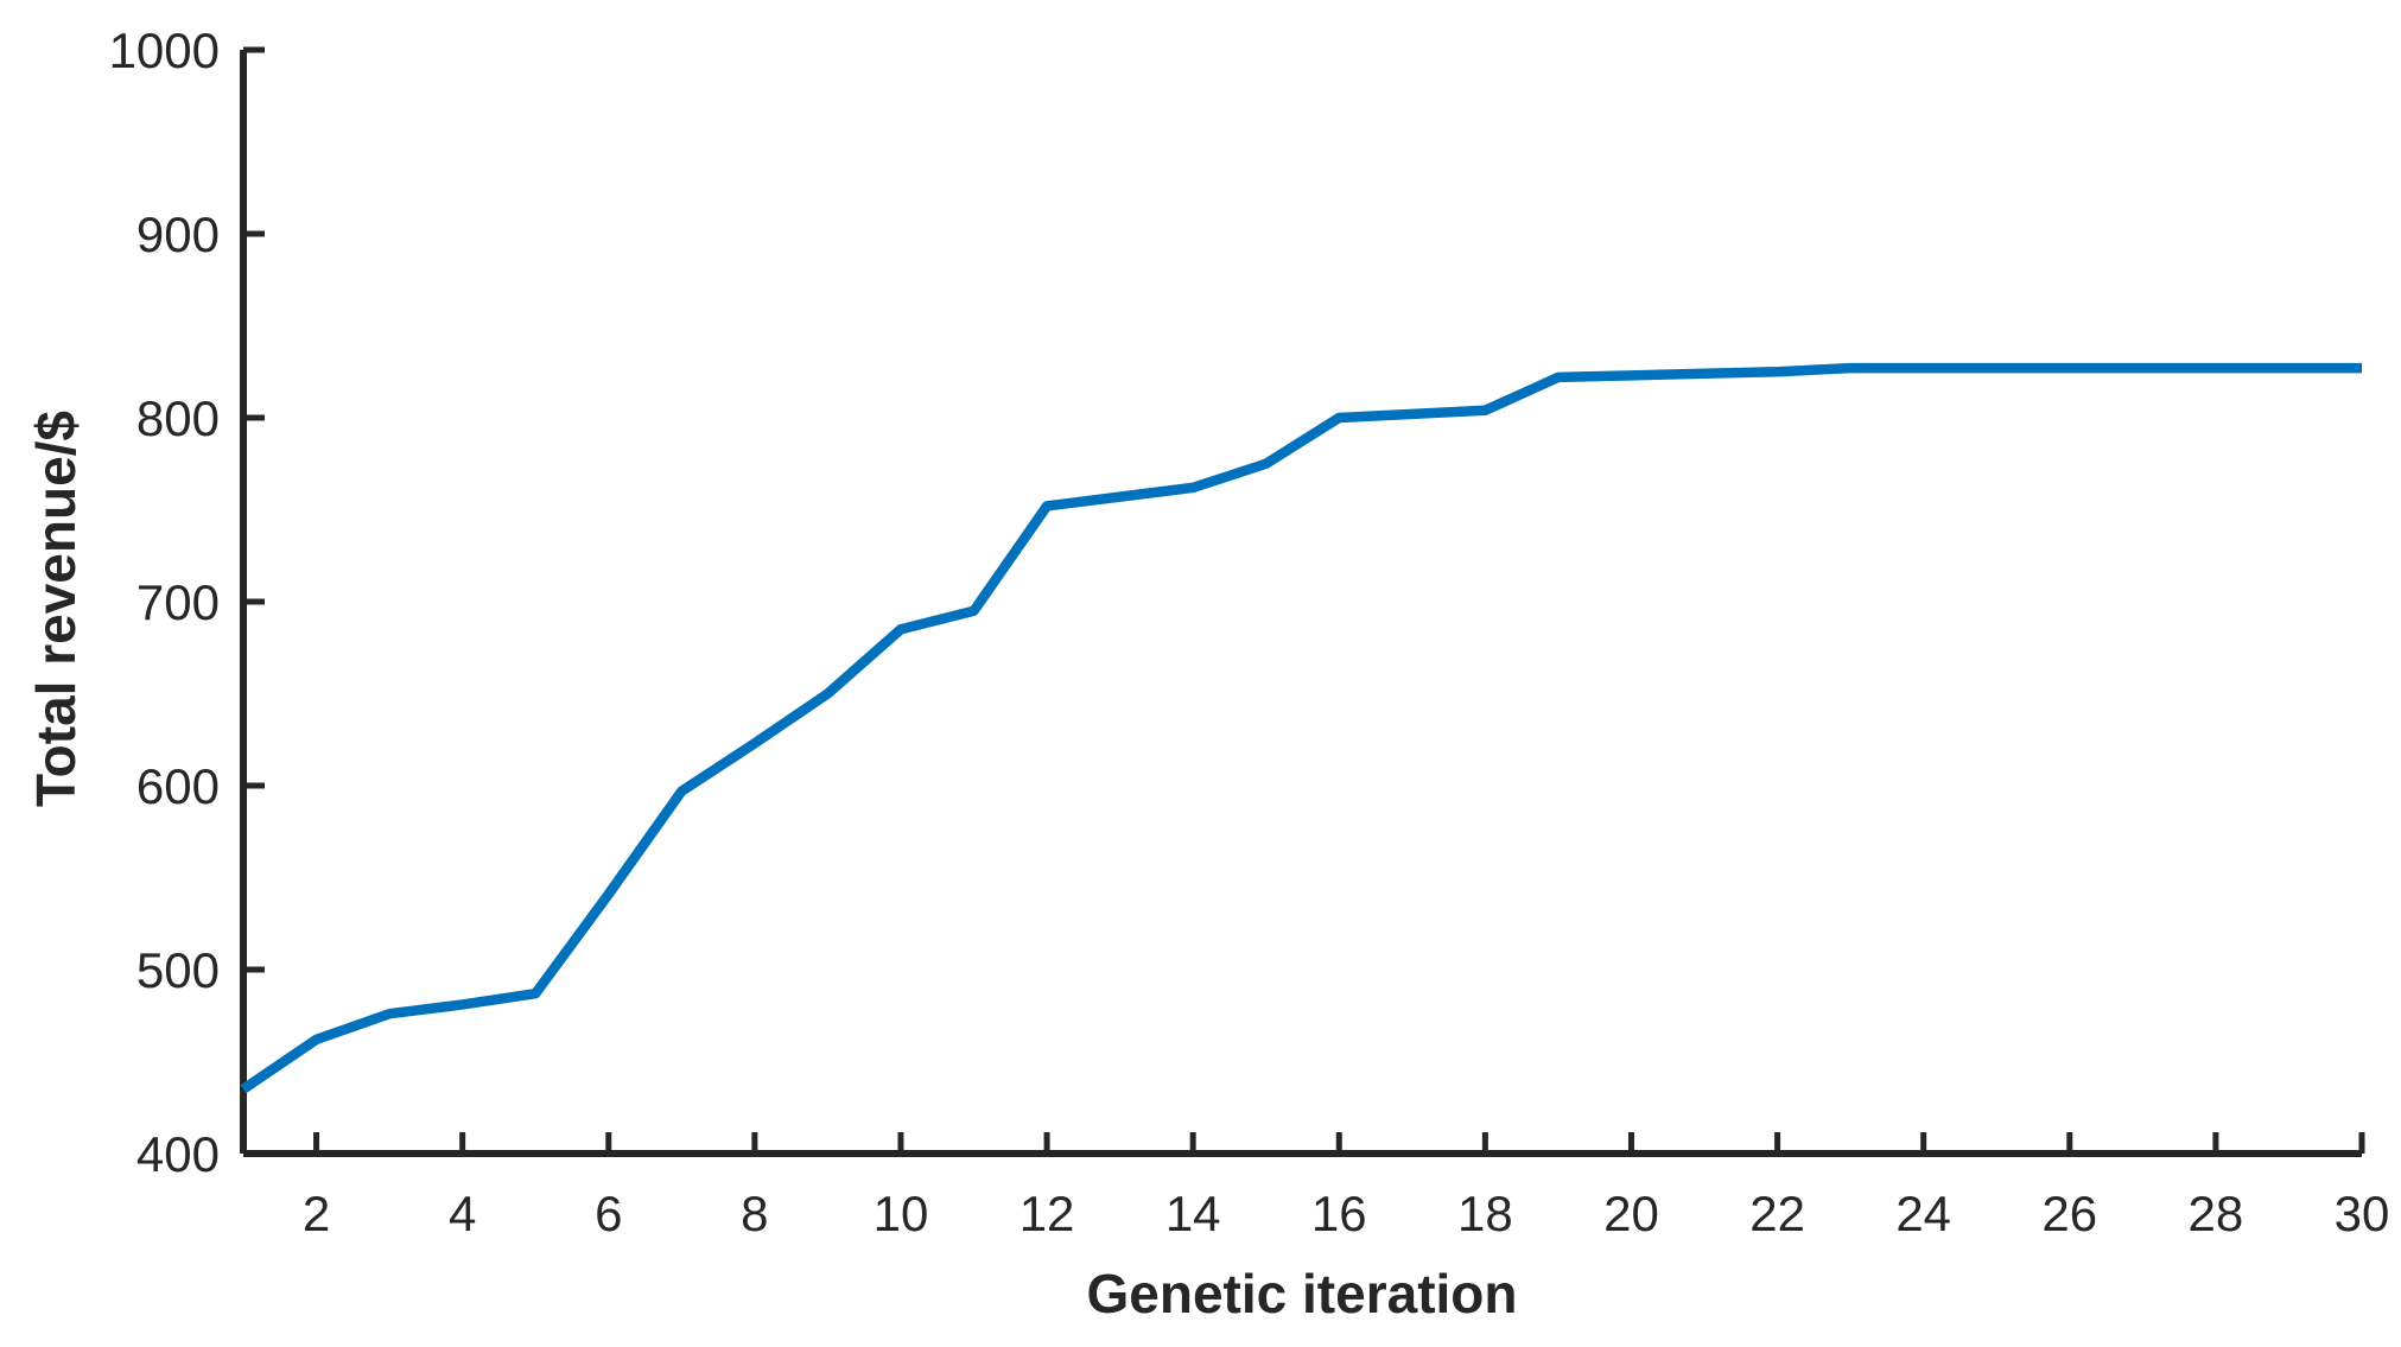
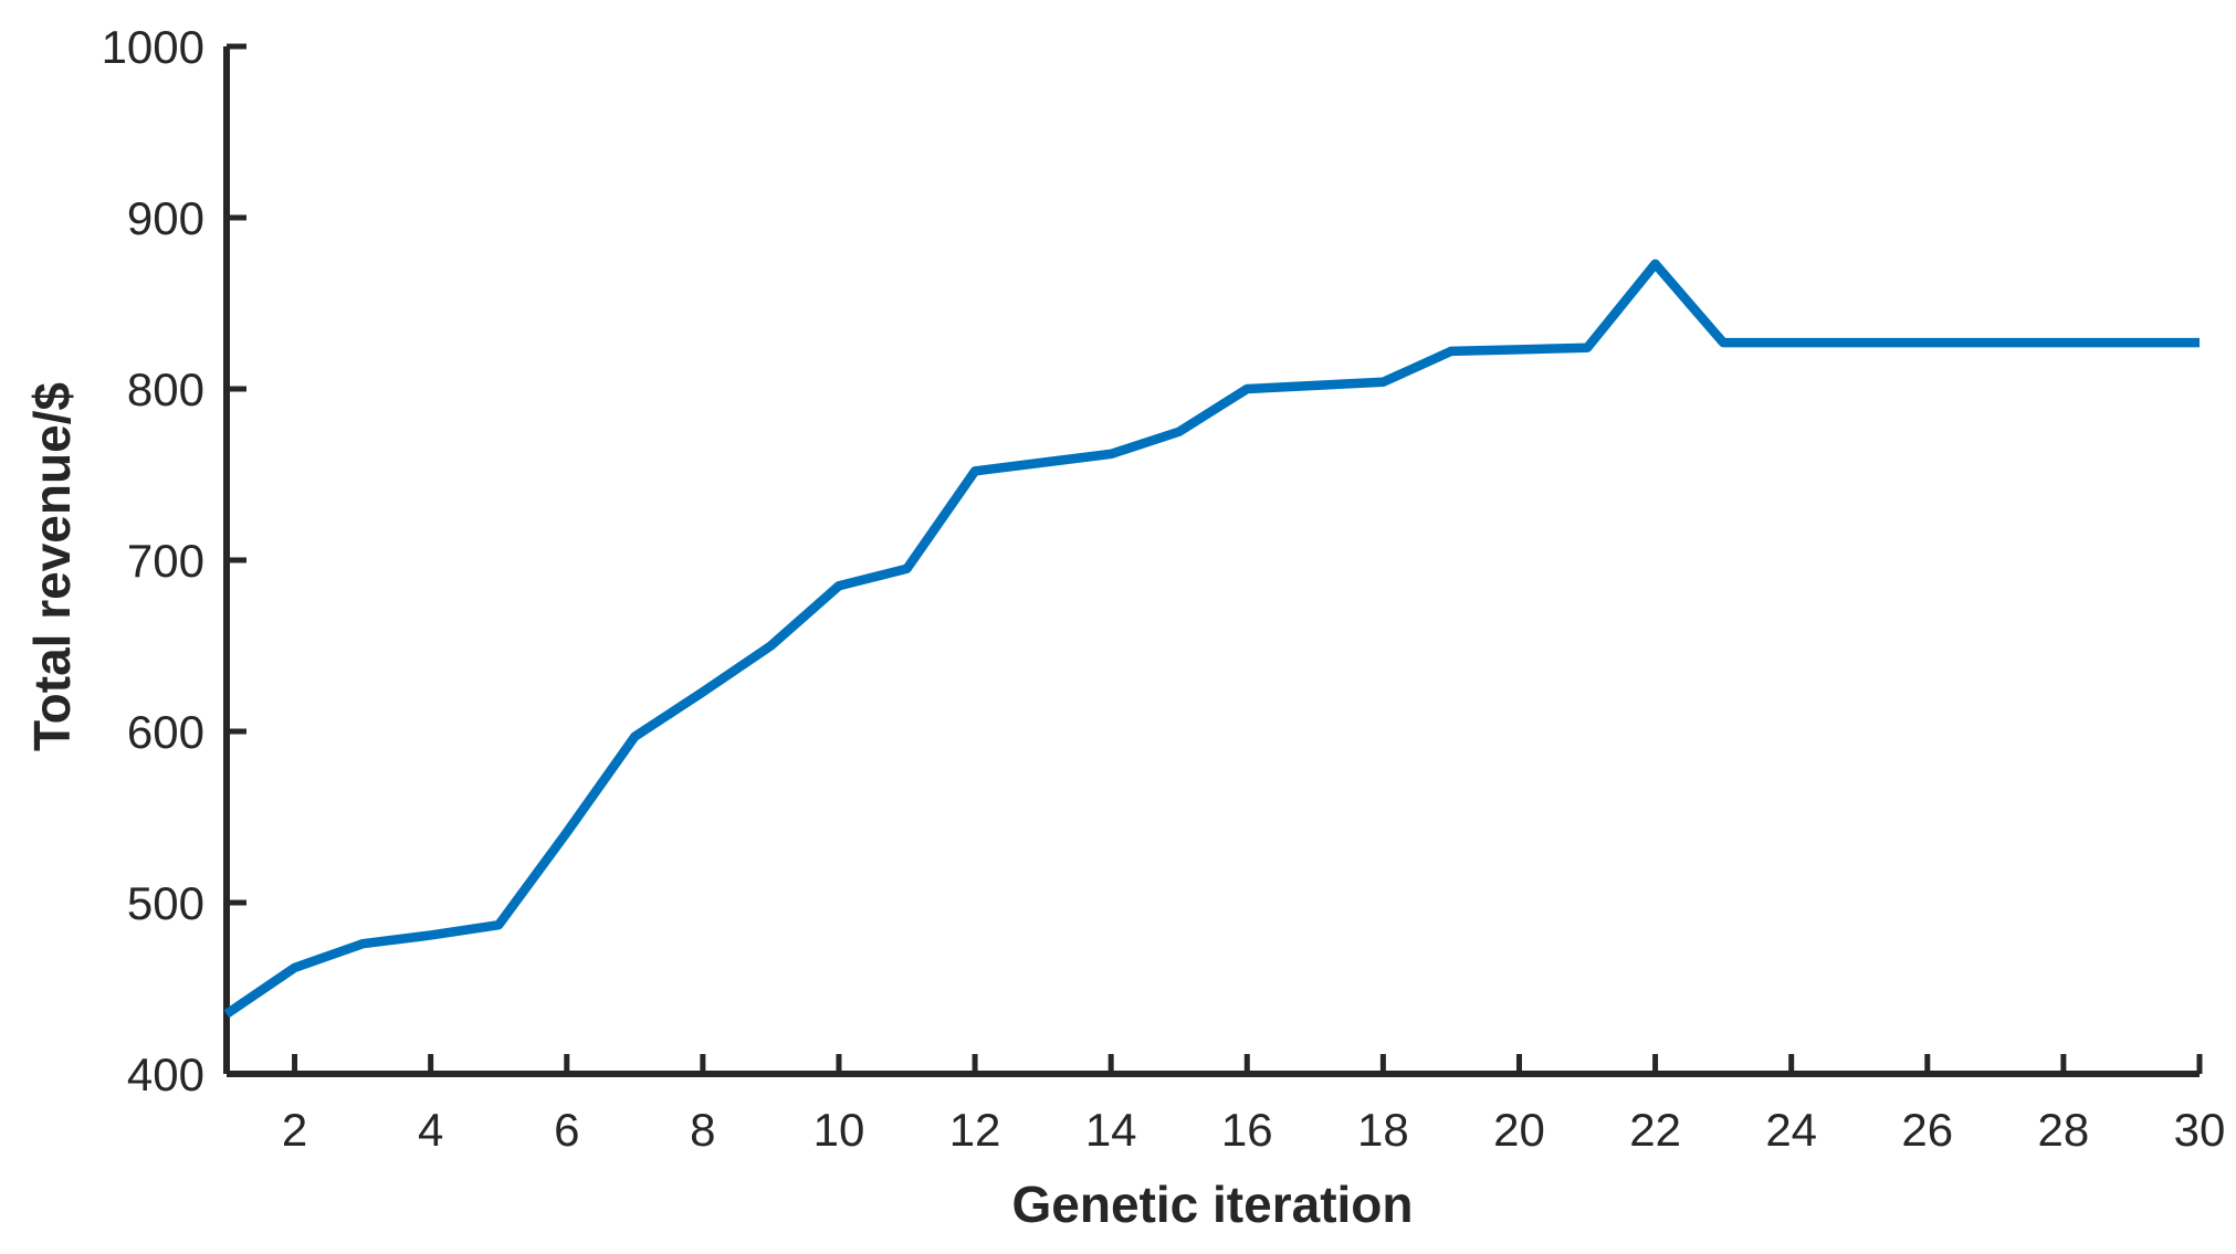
22: 825 -> 873
